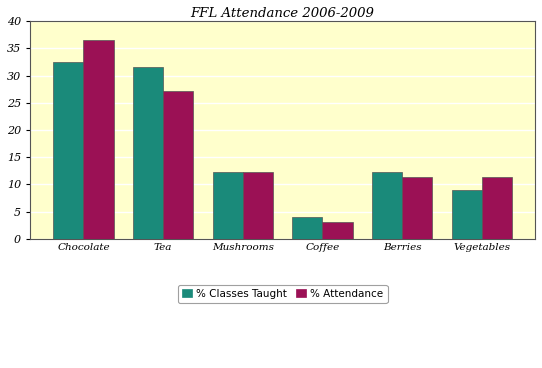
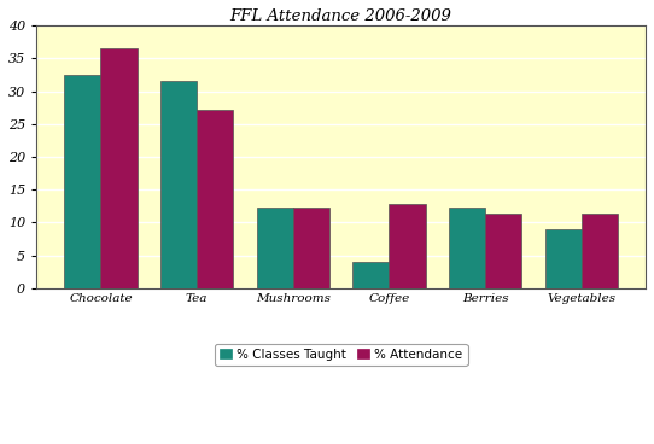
% Attendance/Coffee: 3.0 -> 12.8
